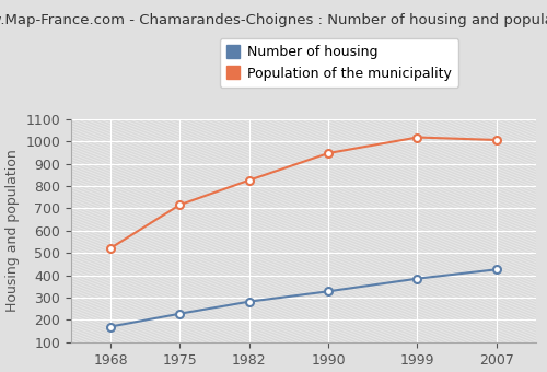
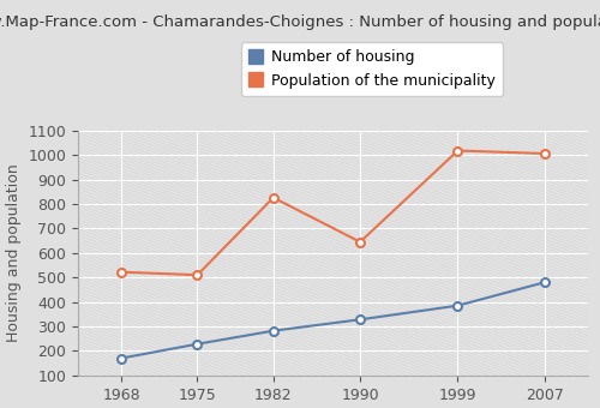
Population of the municipality/1975: 716 -> 510
Population of the municipality/1990: 947 -> 645
Number of housing/2007: 426 -> 480
